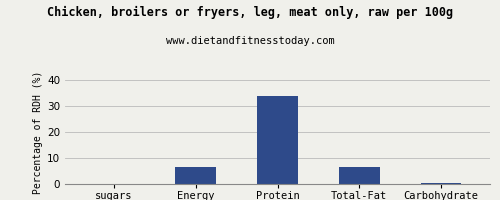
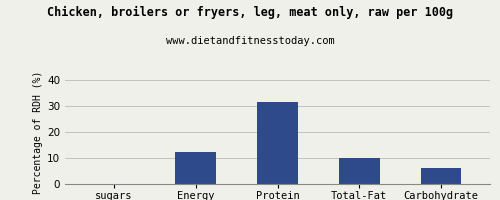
Energy: 6.5 -> 12.5
Protein: 34.0 -> 31.5
Total-Fat: 6.5 -> 10.0
Carbohydrate: 0.5 -> 6.0
